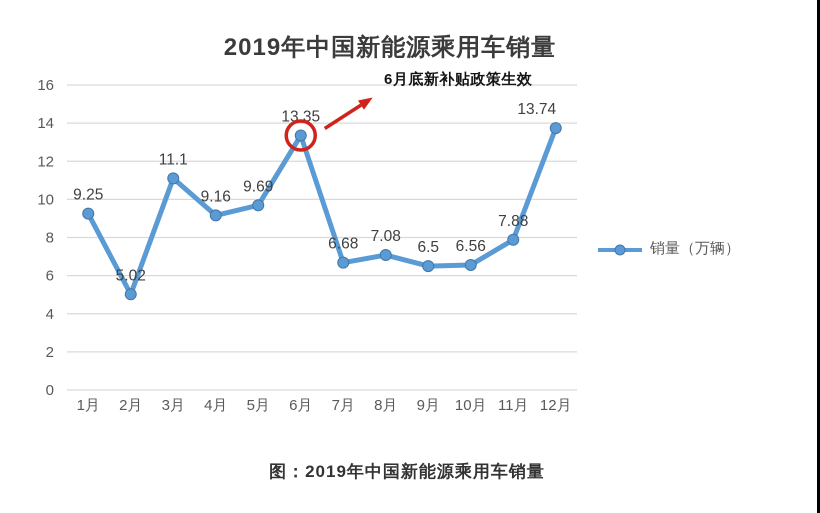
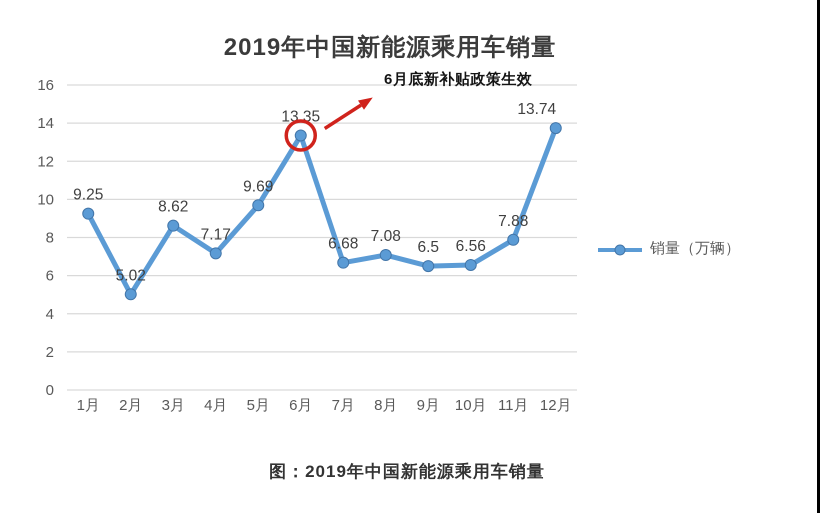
3月: 11.1 -> 8.62
4月: 9.16 -> 7.17
